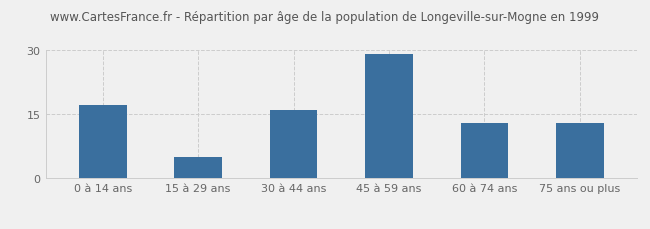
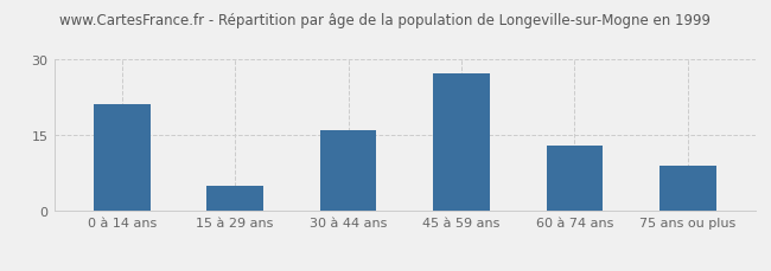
0 à 14 ans: 17 -> 21
45 à 59 ans: 29 -> 27
75 ans ou plus: 13 -> 9
